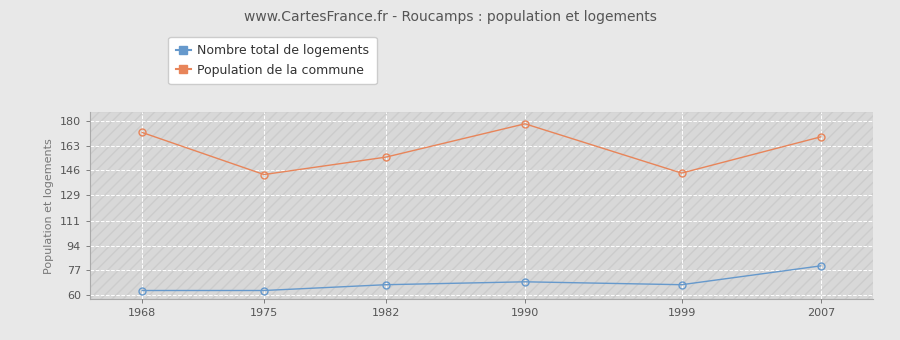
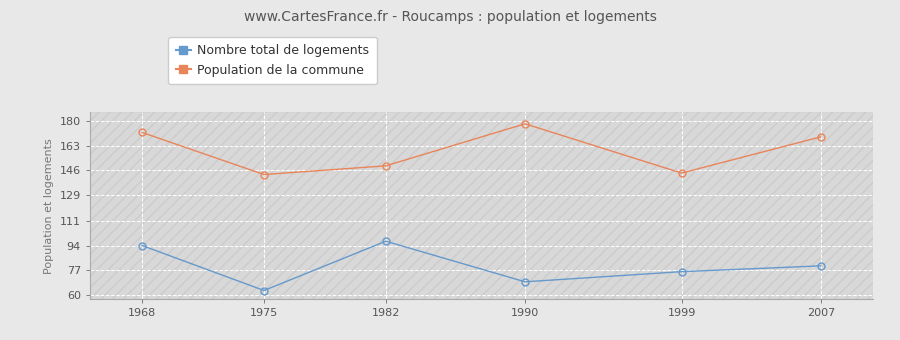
Nombre total de logements/1968: 63 -> 94
Nombre total de logements/1982: 67 -> 97
Population de la commune/1982: 155 -> 149
Nombre total de logements/1999: 67 -> 76
